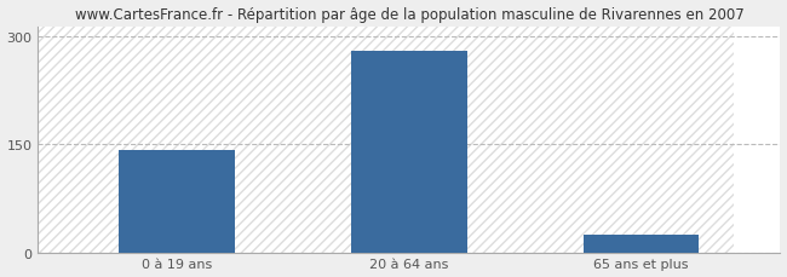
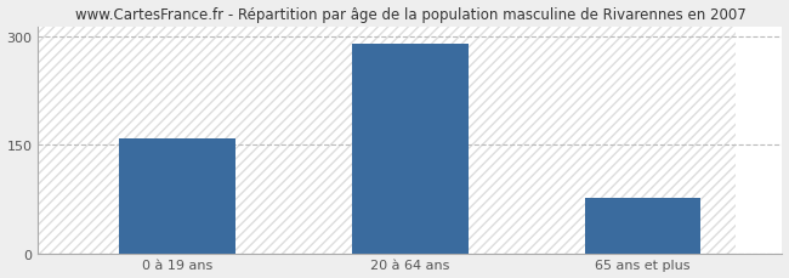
0 à 19 ans: 143 -> 160
20 à 64 ans: 280 -> 290
65 ans et plus: 25 -> 76
